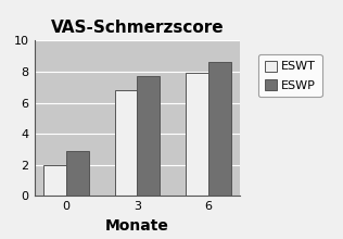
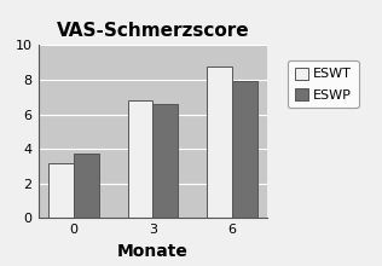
ESWT/0: 2.0 -> 3.2
ESWP/0: 2.9 -> 3.7
ESWP/3: 7.7 -> 6.6
ESWT/6: 7.9 -> 8.8
ESWP/6: 8.6 -> 7.9
